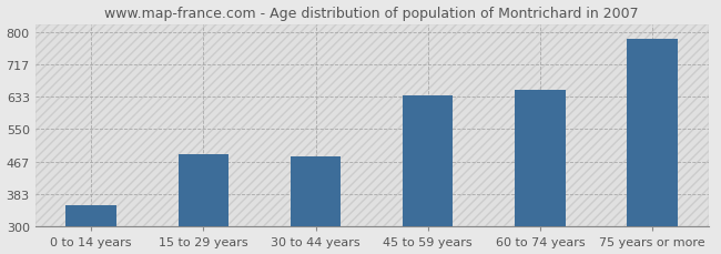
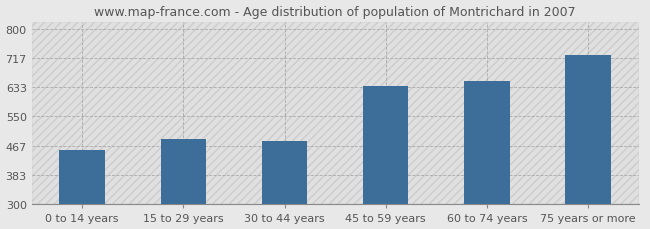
0 to 14 years: 355 -> 455
75 years or more: 783 -> 725
